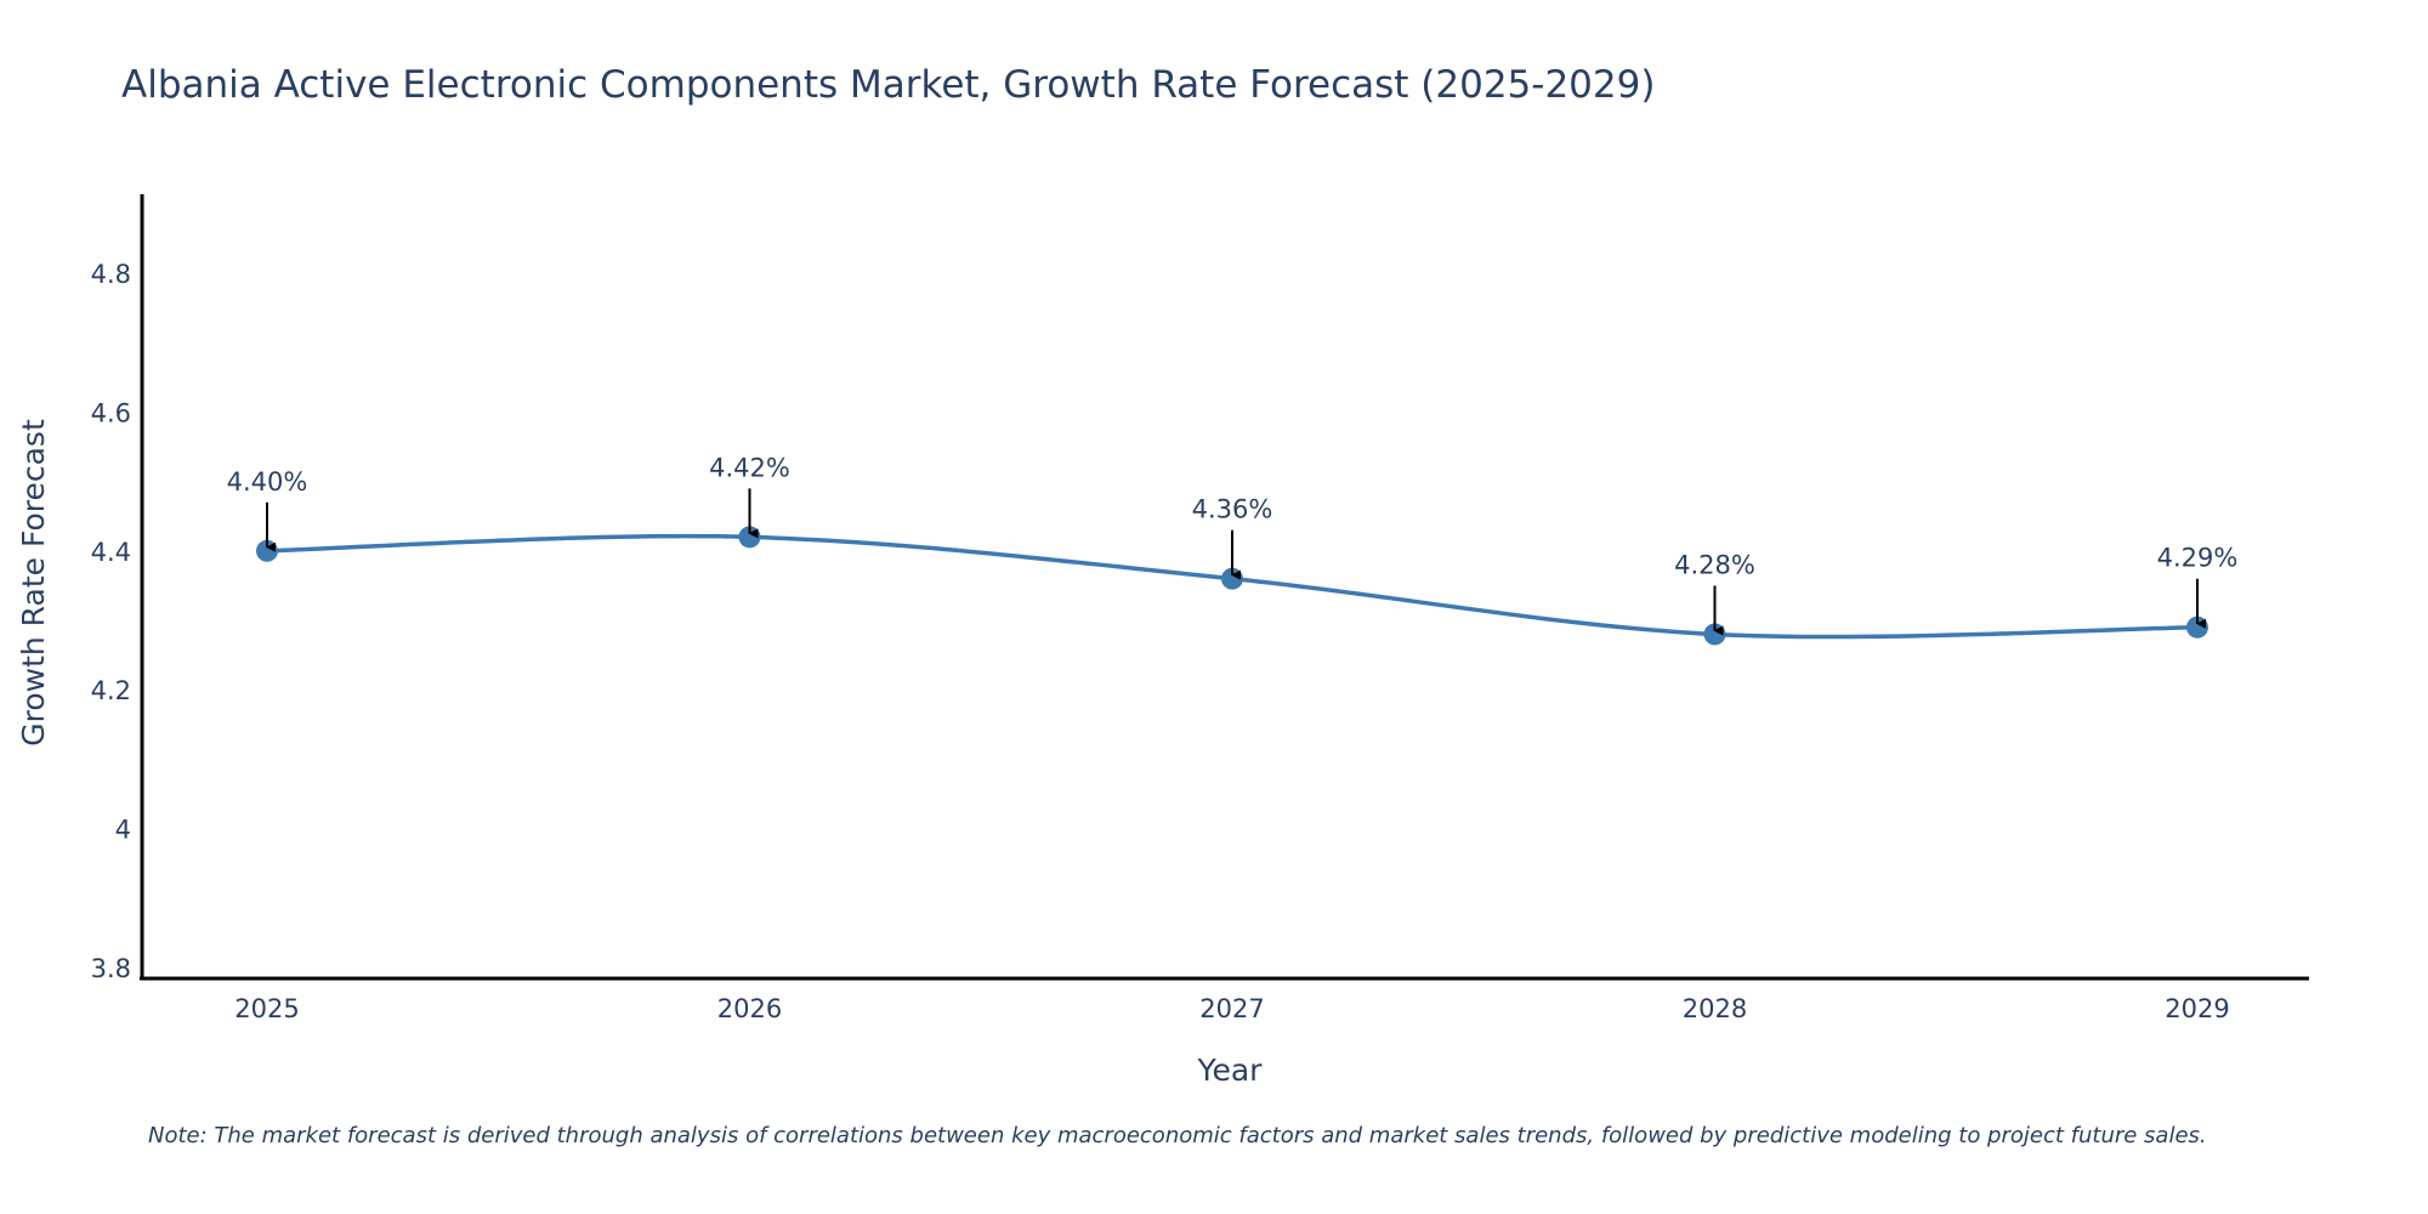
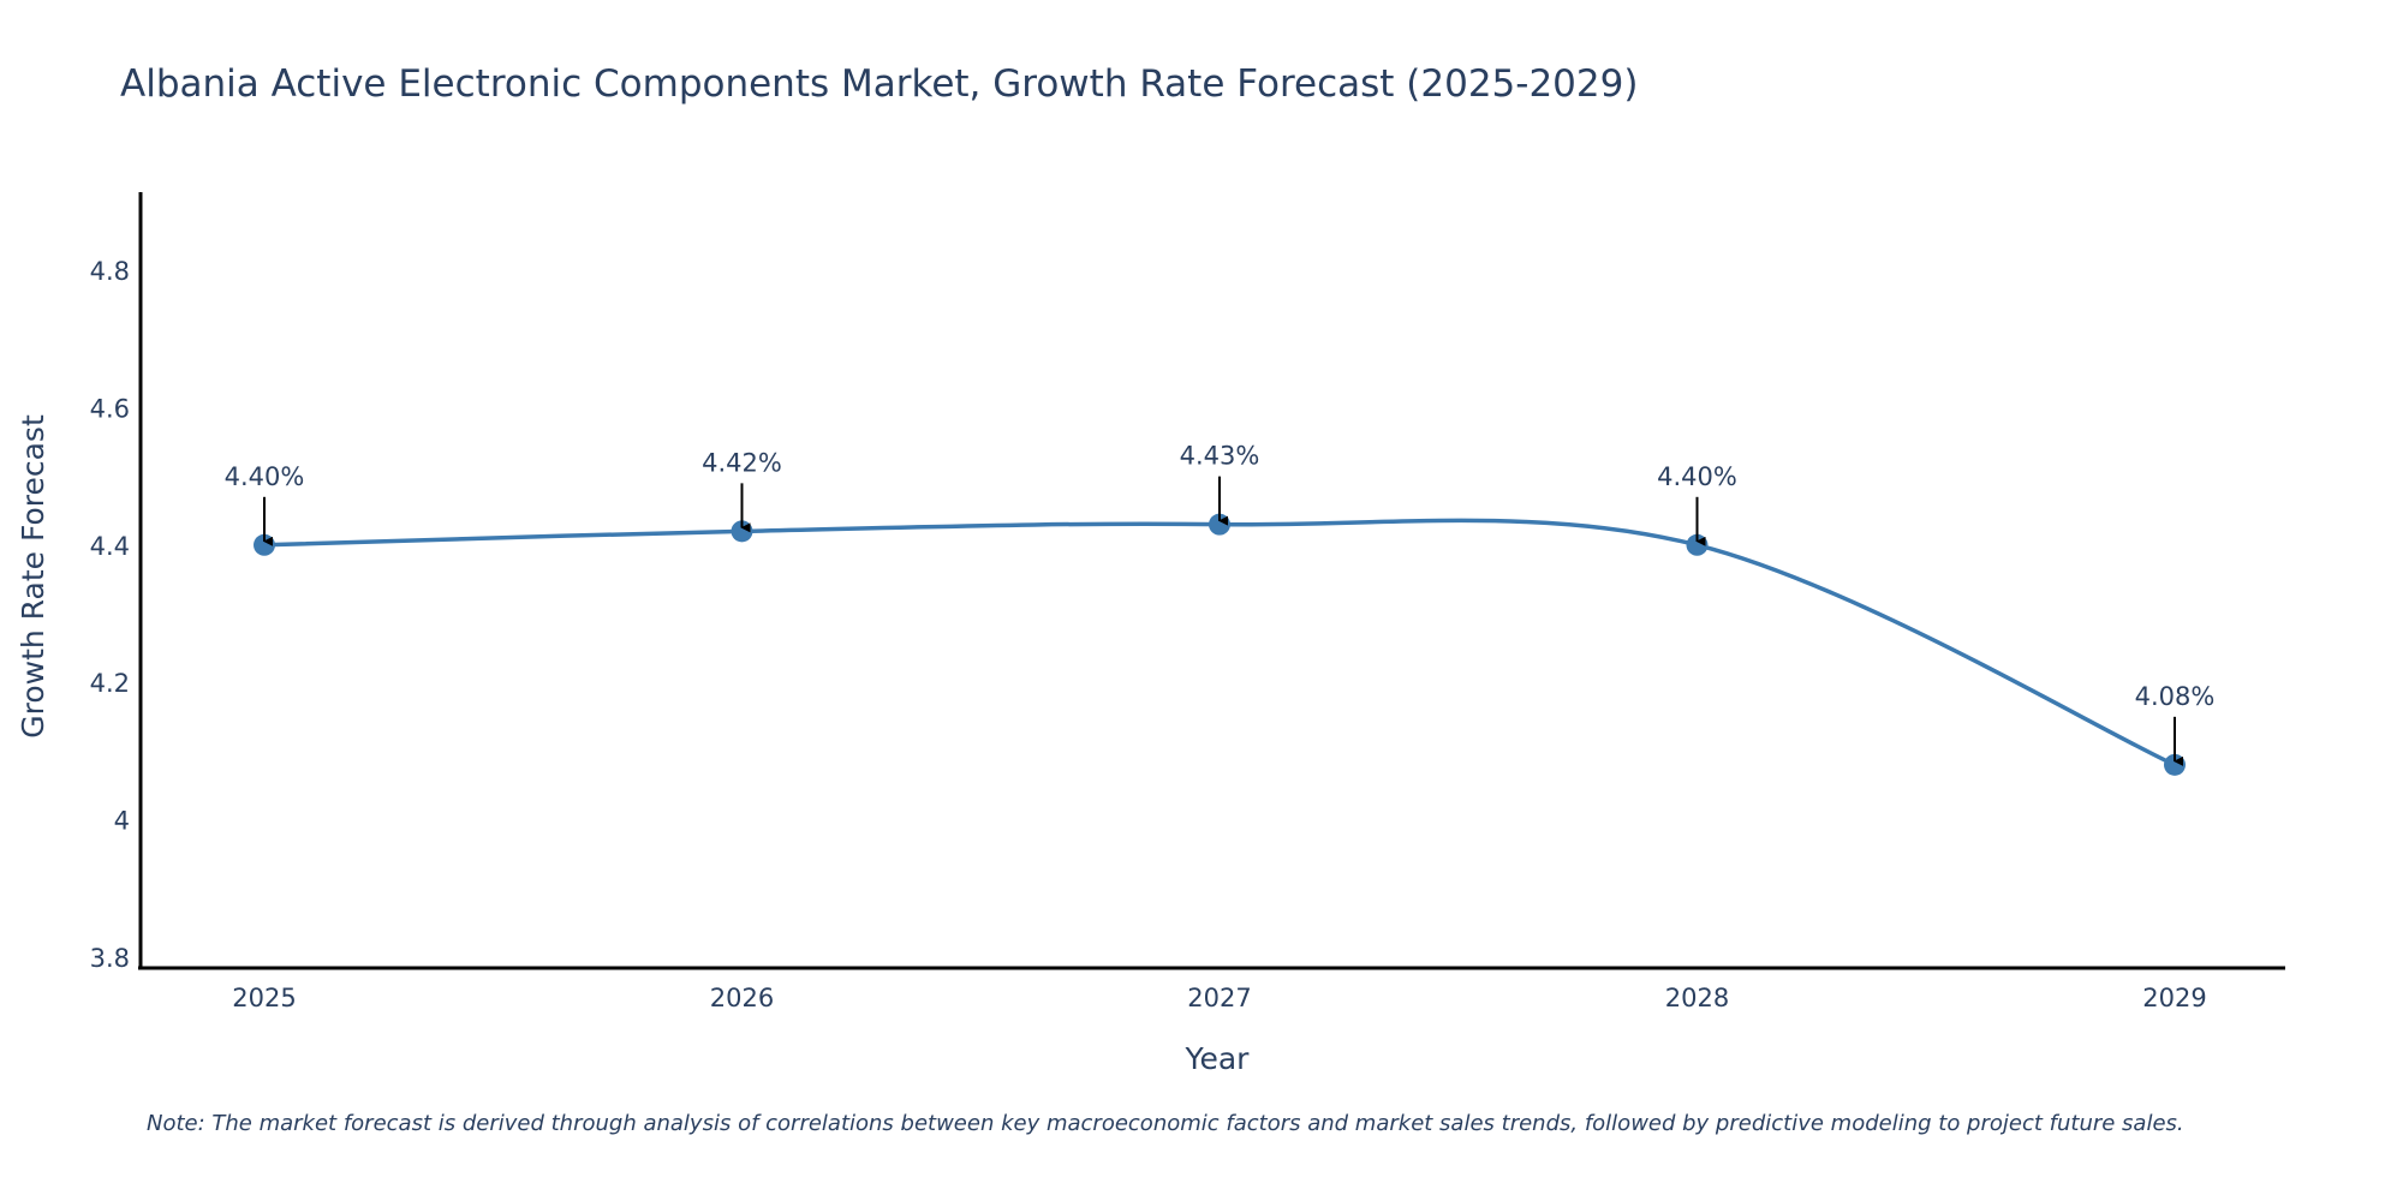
2027: 4.36% -> 4.43%
2028: 4.28% -> 4.40%
2029: 4.29% -> 4.08%
